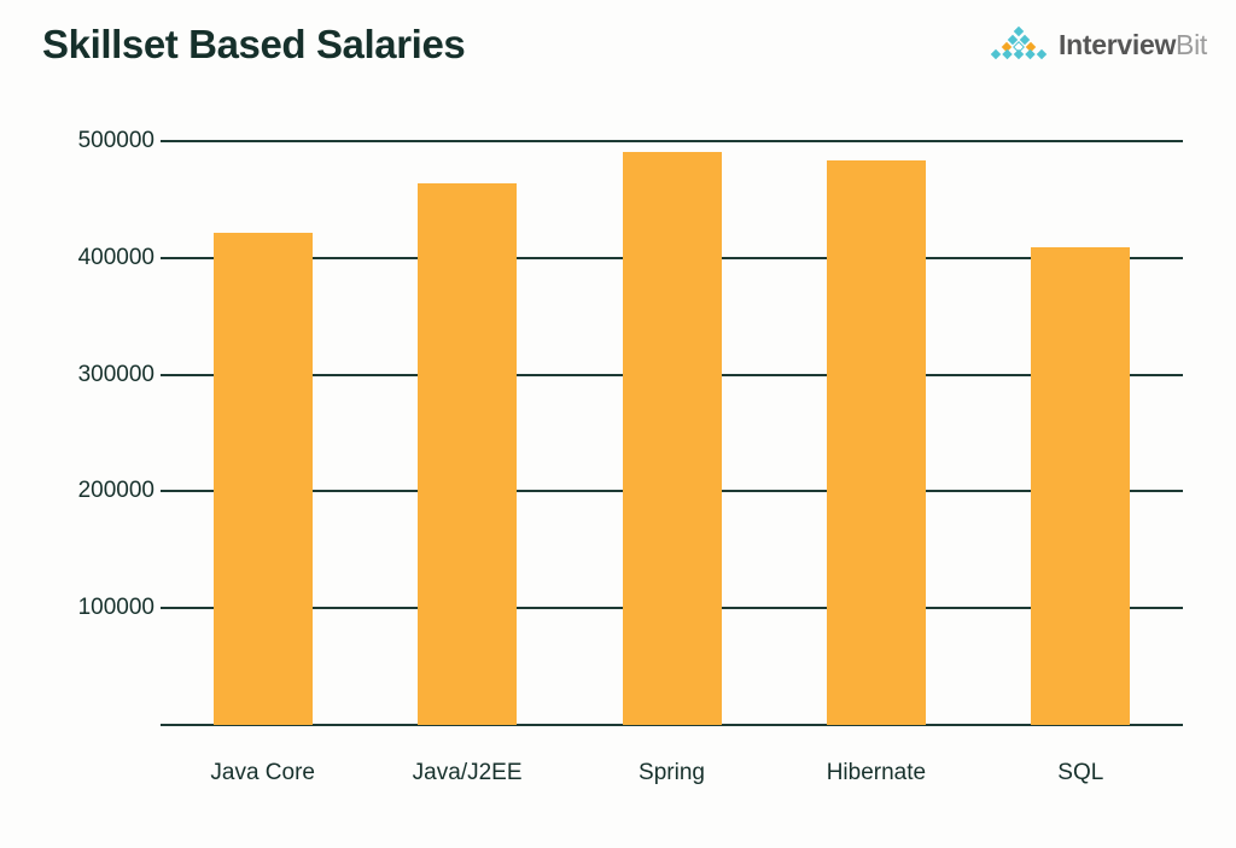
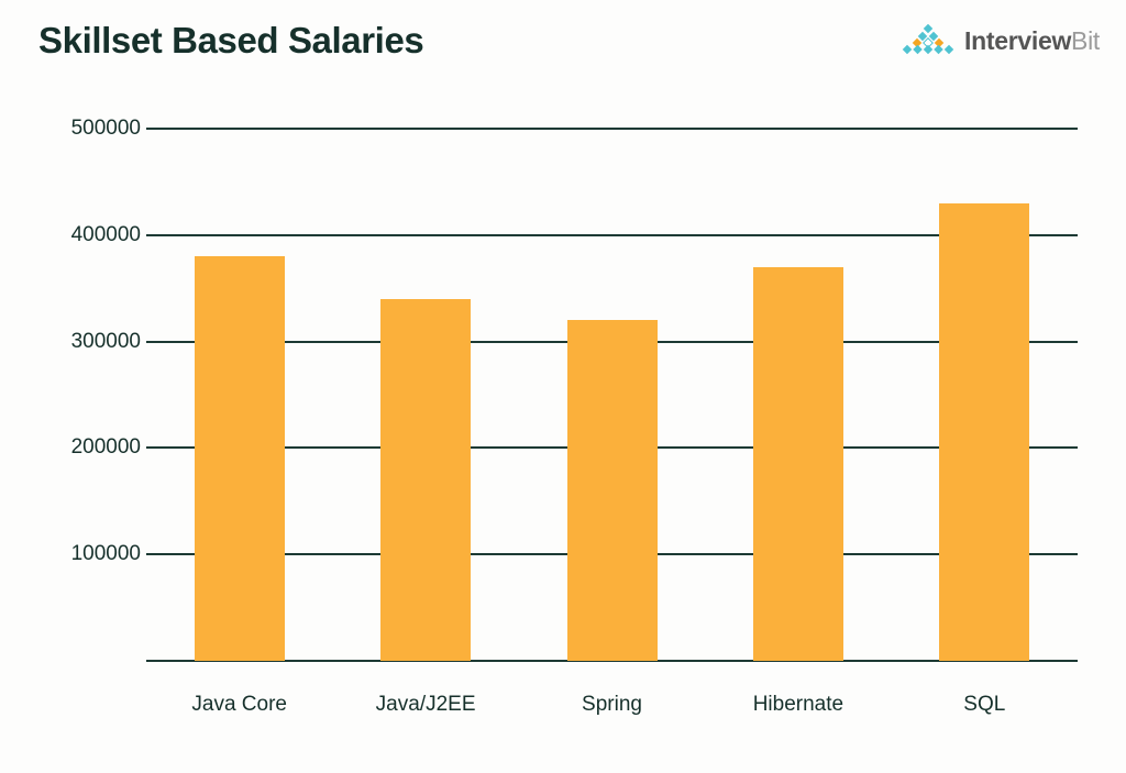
Java Core: 420000 -> 380000
Java/J2EE: 460000 -> 340000
Spring: 490000 -> 320000
Hibernate: 480000 -> 370000
SQL: 410000 -> 430000
